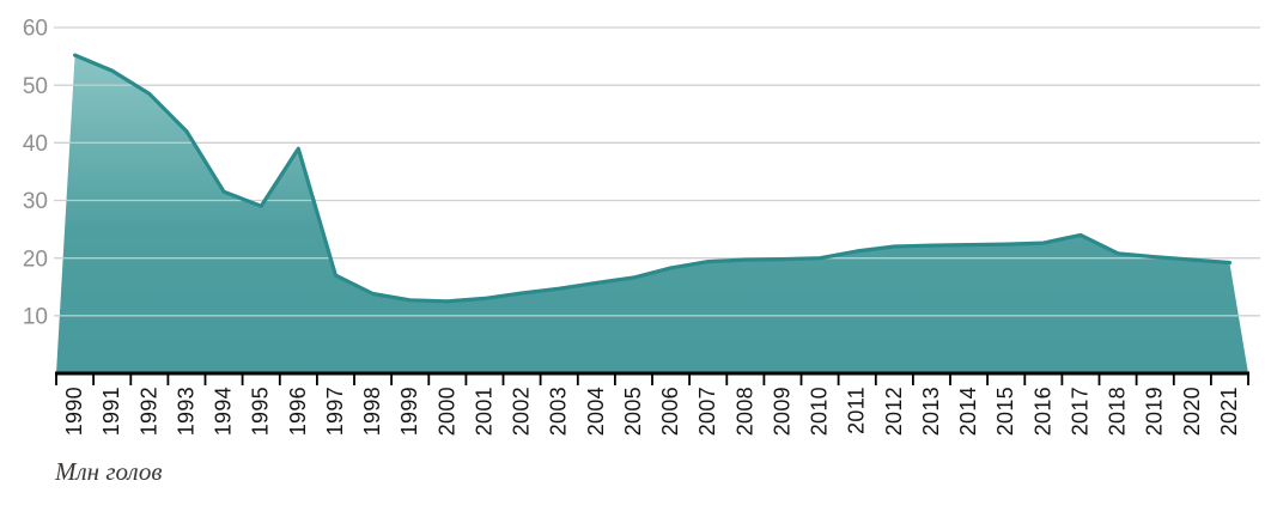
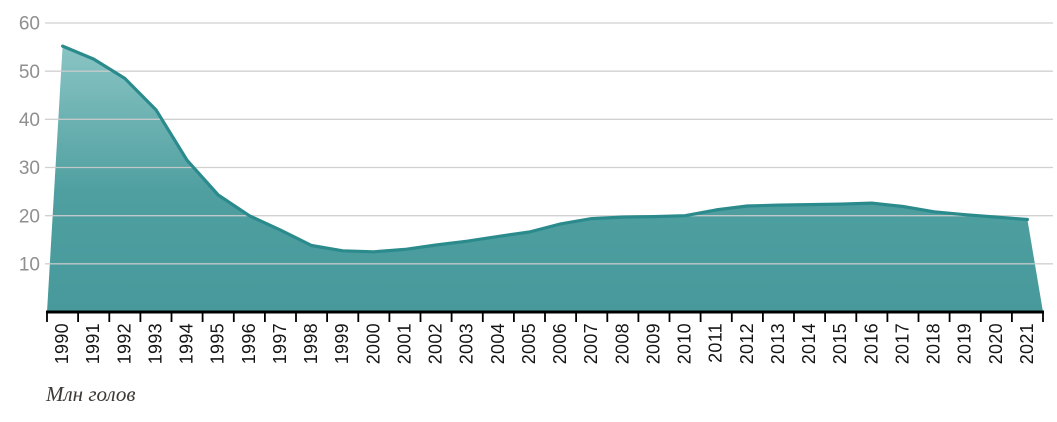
1995: 29 -> 24
1996: 39 -> 20
2017: 24 -> 22
